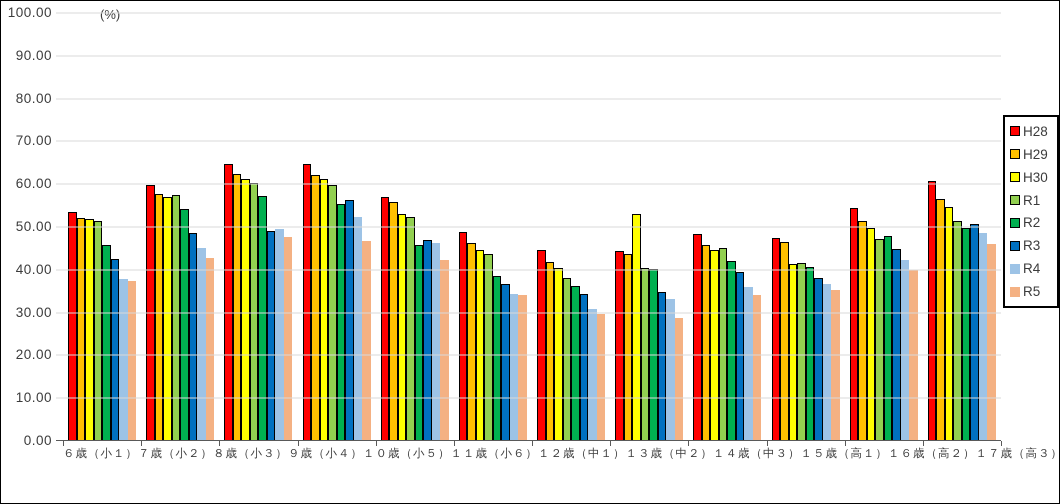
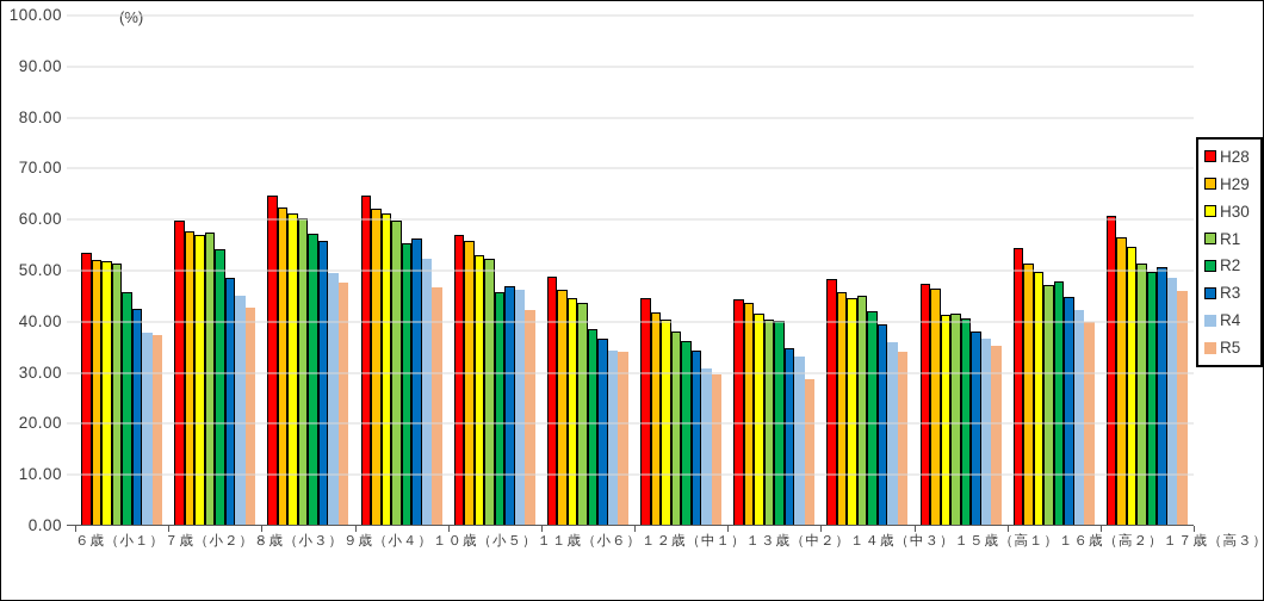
R3/８歳（小３）: 49 -> 56
H30/１３歳（中２）: 53 -> 42
